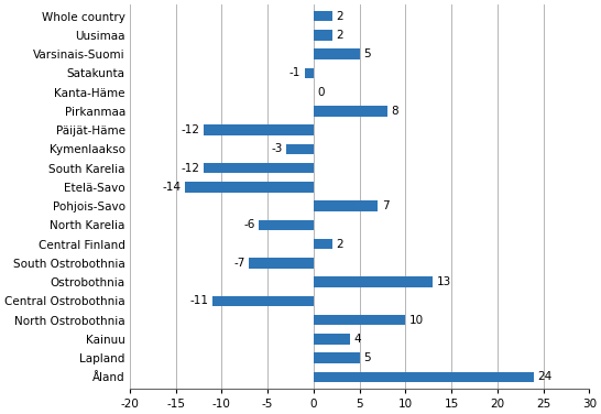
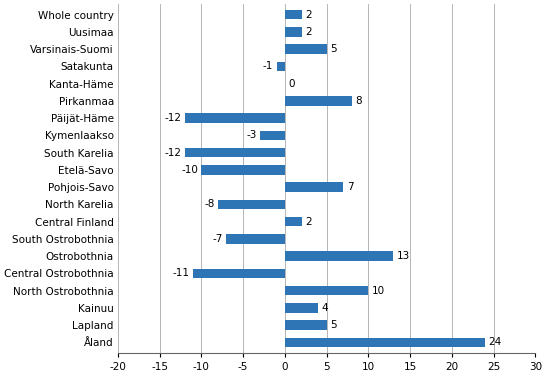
Etelä-Savo: -14 -> -10
North Karelia: -6 -> -8
